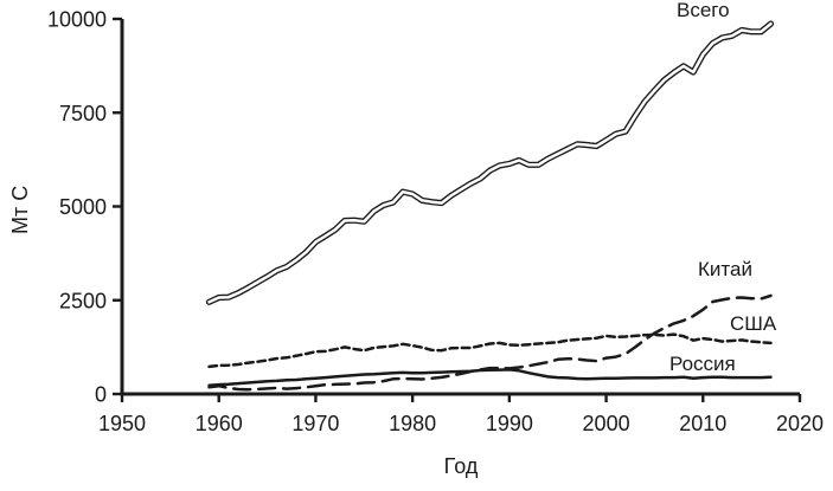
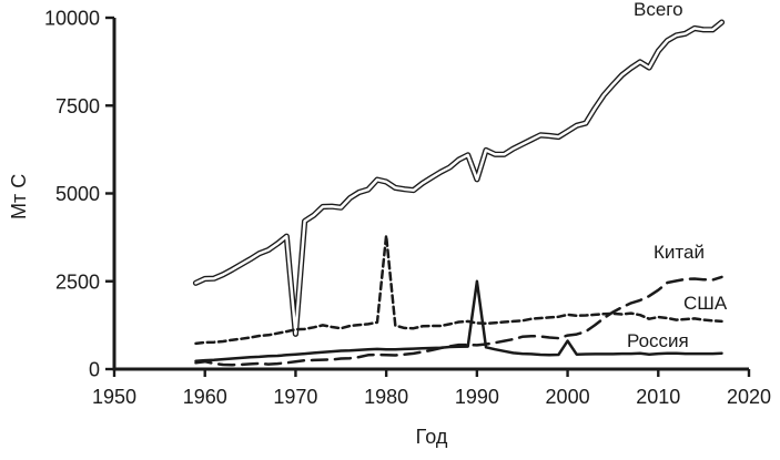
Всего/1970: 4000 -> 1000
США/1980: 1300 -> 3800
Всего/1990: 6100 -> 5400
Россия/1990: 600 -> 2500
Россия/2000: 400 -> 800
